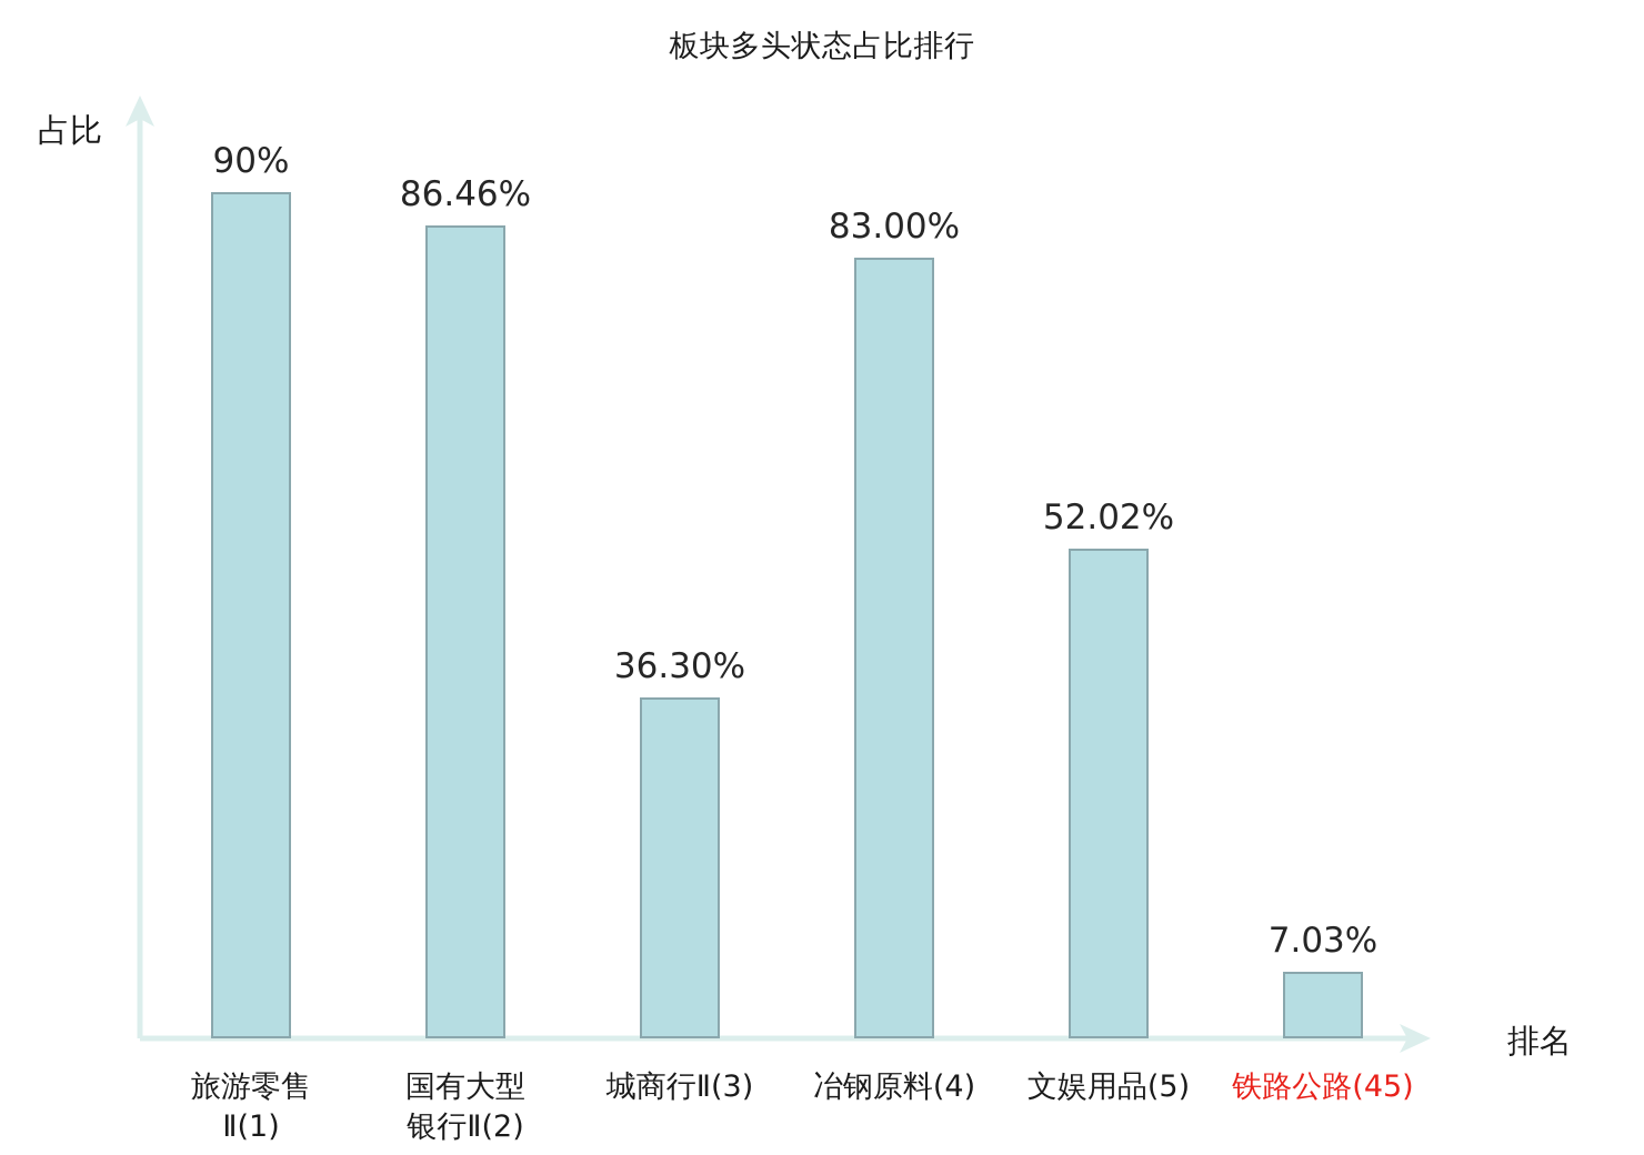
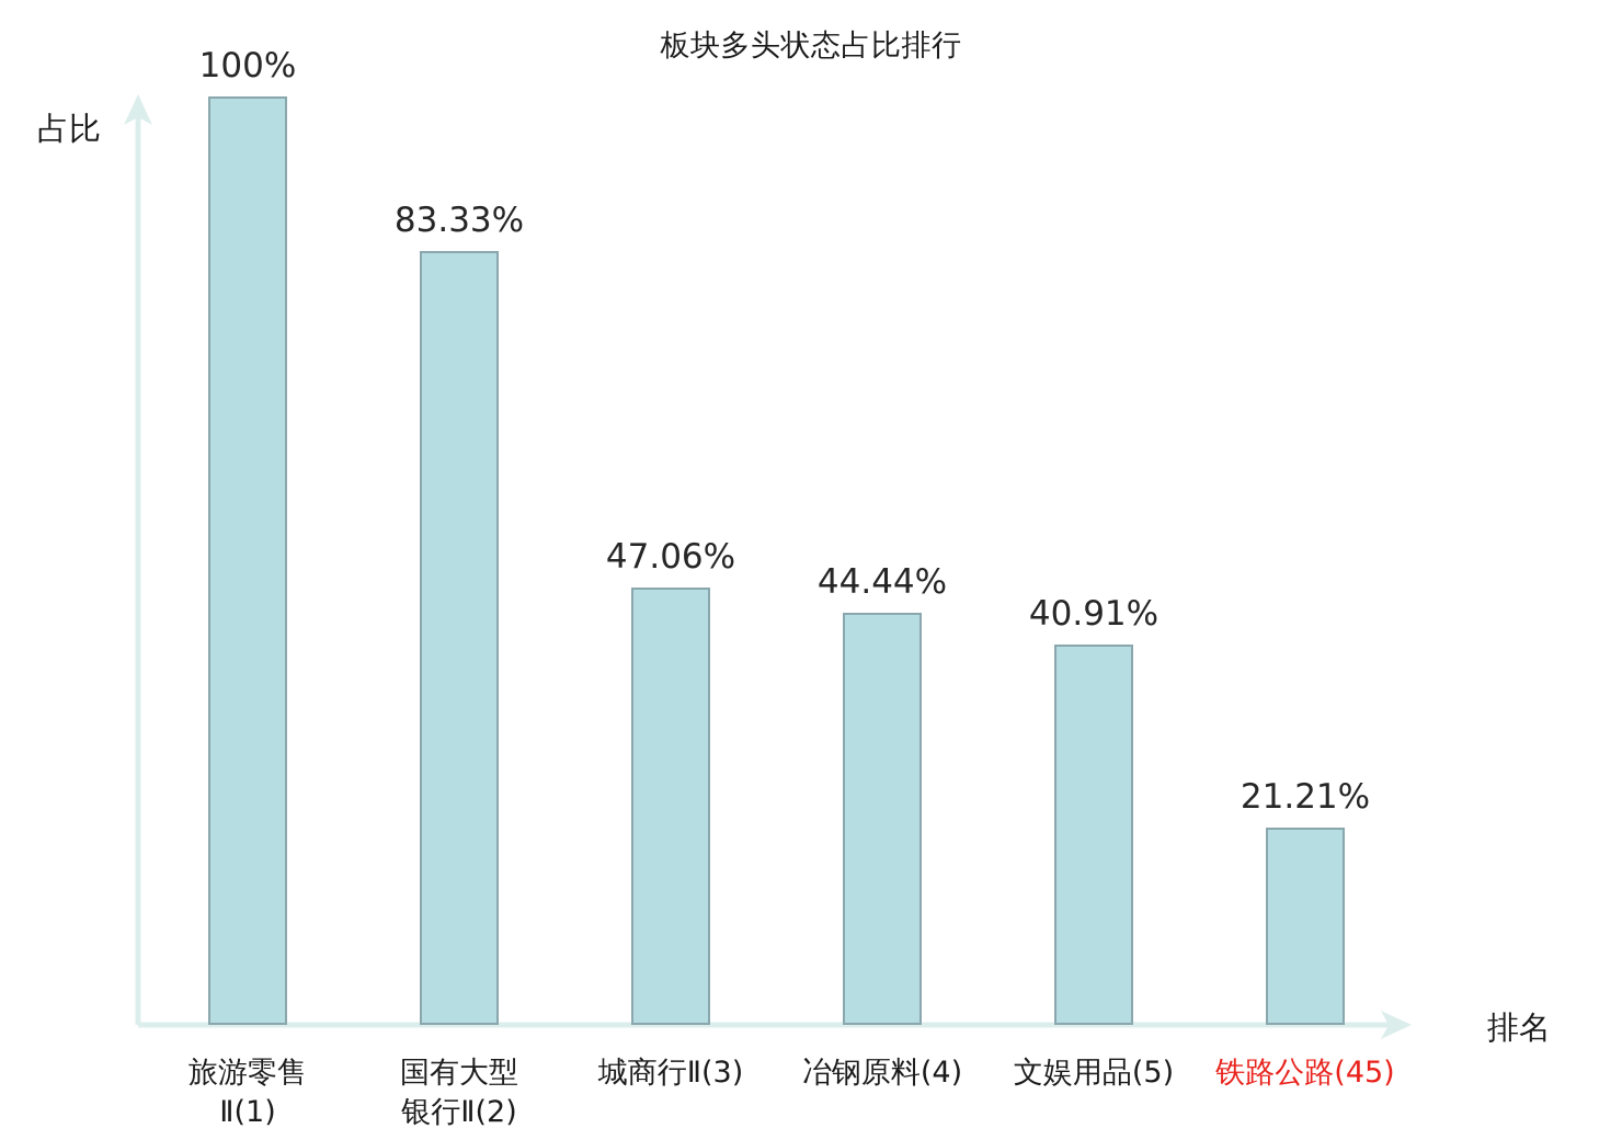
旅游零售 Ⅱ(1): 90% -> 100%
国有大型 银行Ⅱ(2): 86.46% -> 83.33%
城商行Ⅱ(3): 36.30% -> 47.06%
冶钢原料(4): 83.00% -> 44.44%
文娱用品(5): 52.02% -> 40.91%
铁路公路(45): 7.03% -> 21.21%
